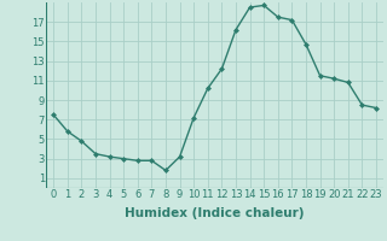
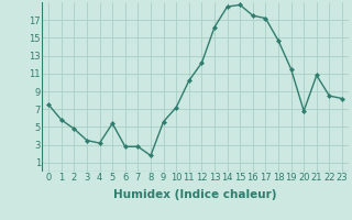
5: 3.0 -> 5.4
9: 3.2 -> 5.6
20: 11.2 -> 6.8
